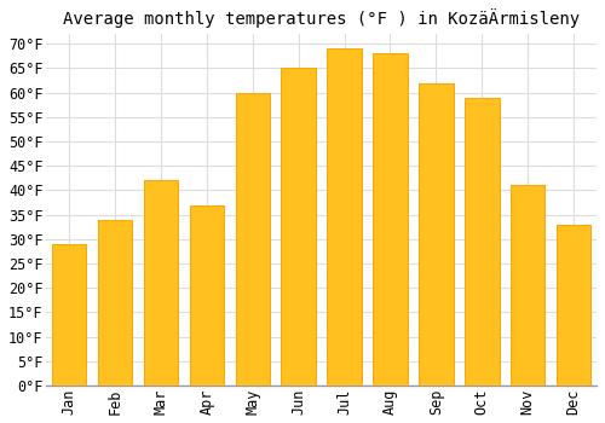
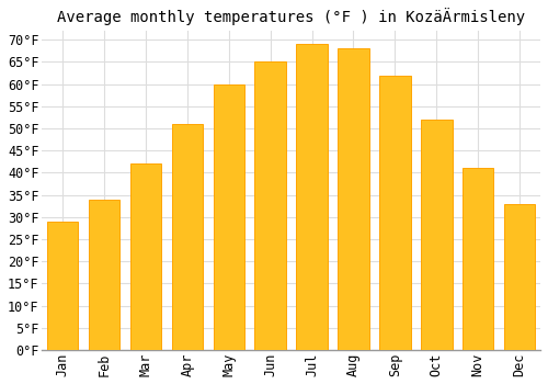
Apr: 37°F -> 51°F
Oct: 59°F -> 52°F
